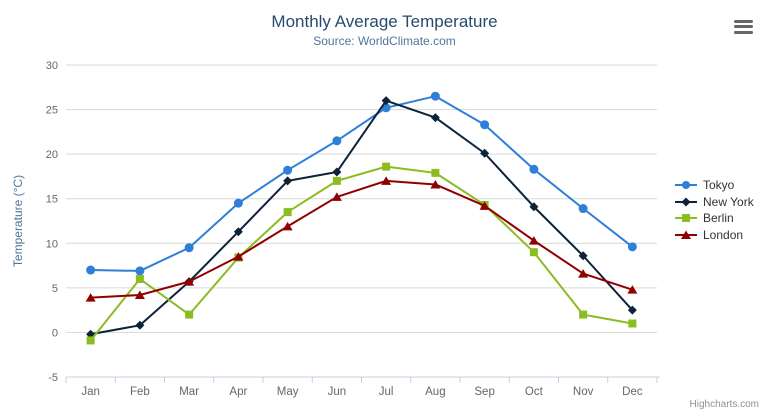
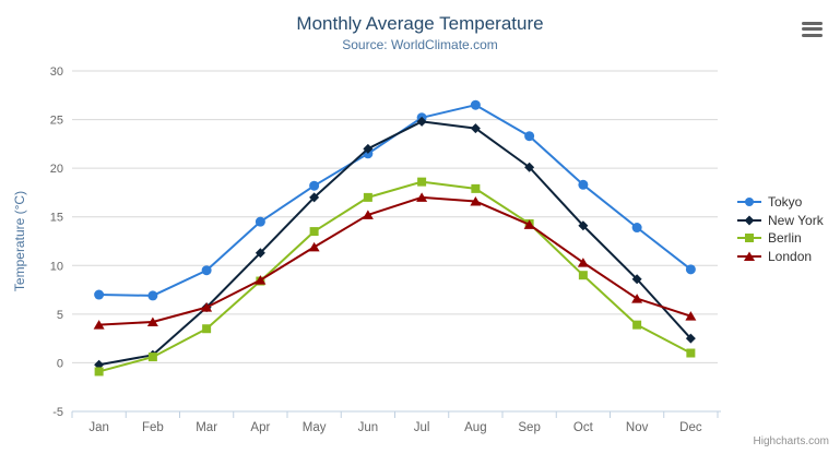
Berlin/Feb: 6 -> 1
Berlin/Mar: 2 -> 4
New York/Jun: 18 -> 22
New York/Jul: 26 -> 25
Berlin/Nov: 2 -> 4
